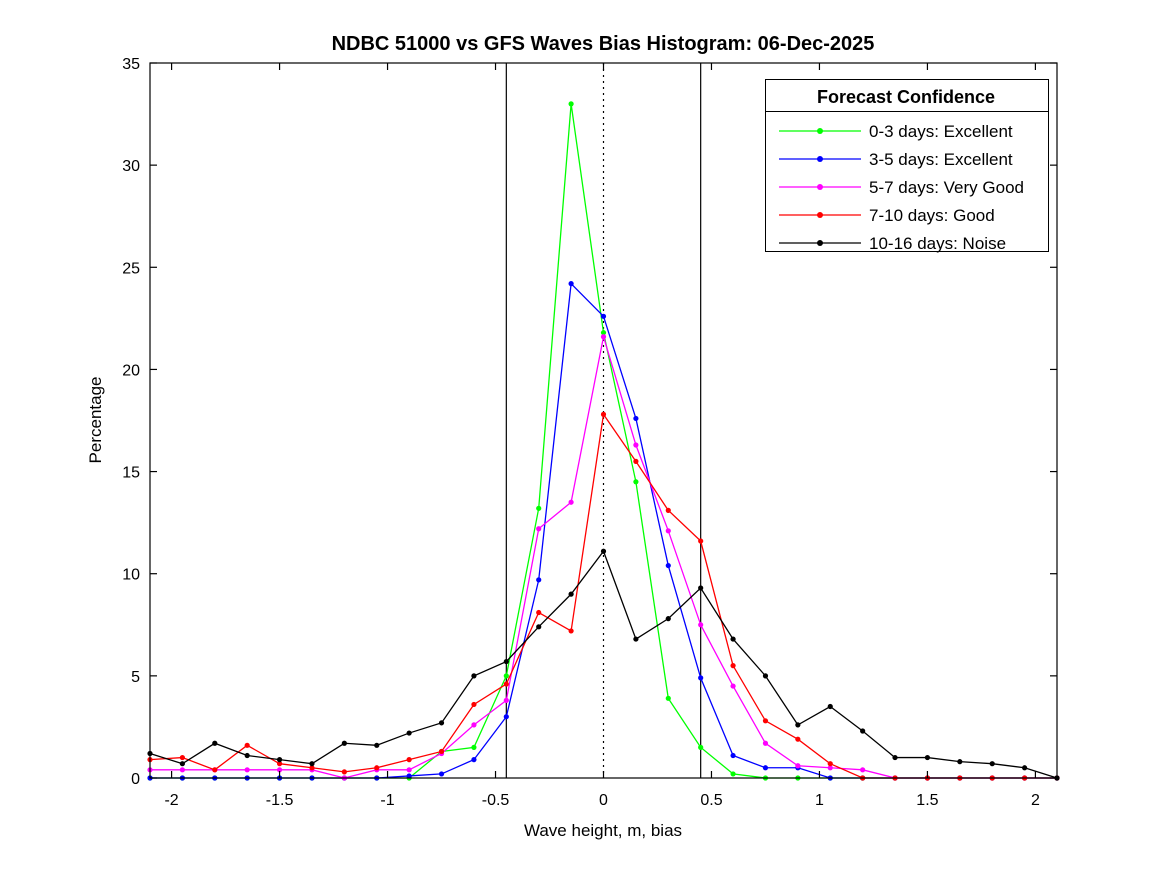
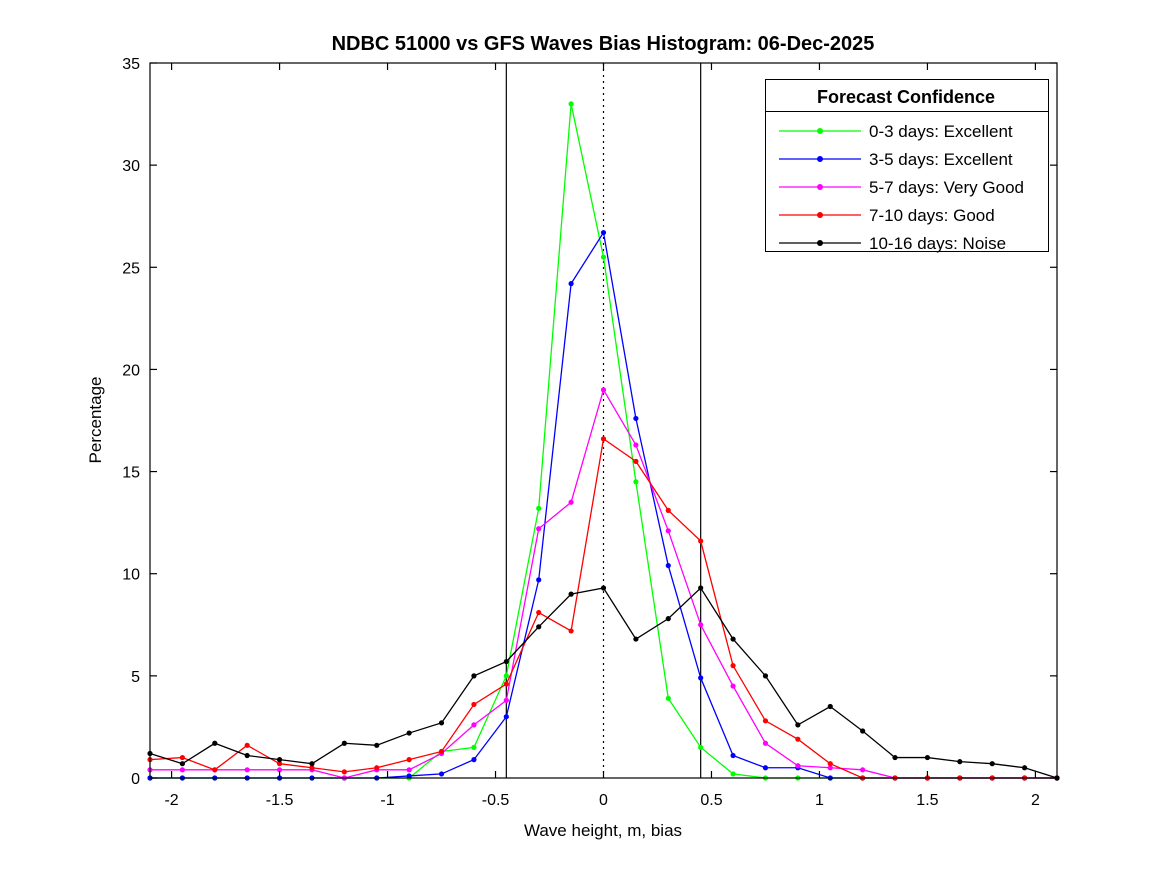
0-3 days: Excellent/0: 21,8 -> 25,5
3-5 days: Excellent/0: 22,6 -> 26,7
5-7 days: Very Good/0: 21,6 -> 19,0
7-10 days: Good/0: 17,8 -> 16,6
10-16 days: Noise/0: 11,1 -> 9,3
